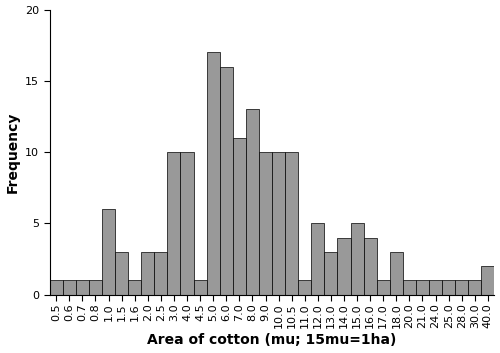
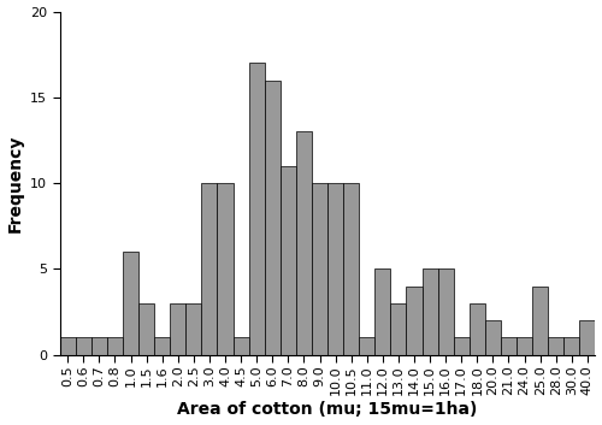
16.0: 4 -> 5
20.0: 1 -> 2
25.0: 1 -> 4
